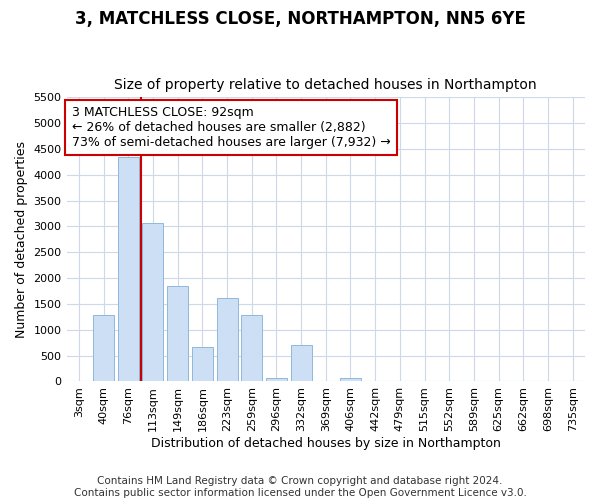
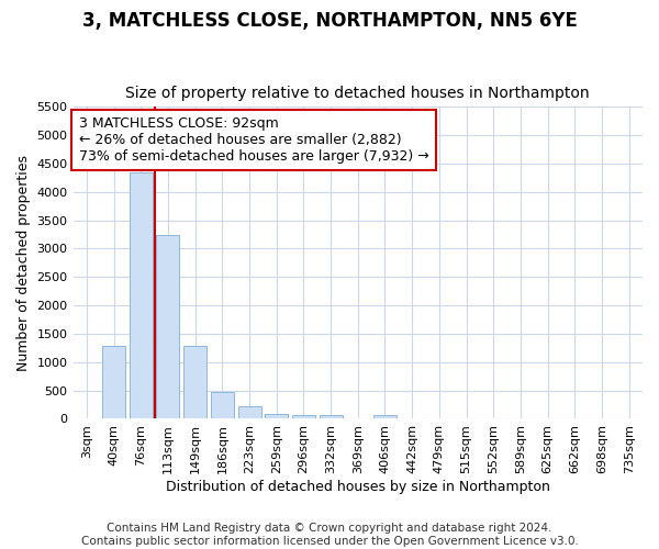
113sqm: 3060 -> 3250
149sqm: 1840 -> 1290
186sqm: 660 -> 480
223sqm: 1620 -> 230
259sqm: 1280 -> 100
332sqm: 700 -> 60
